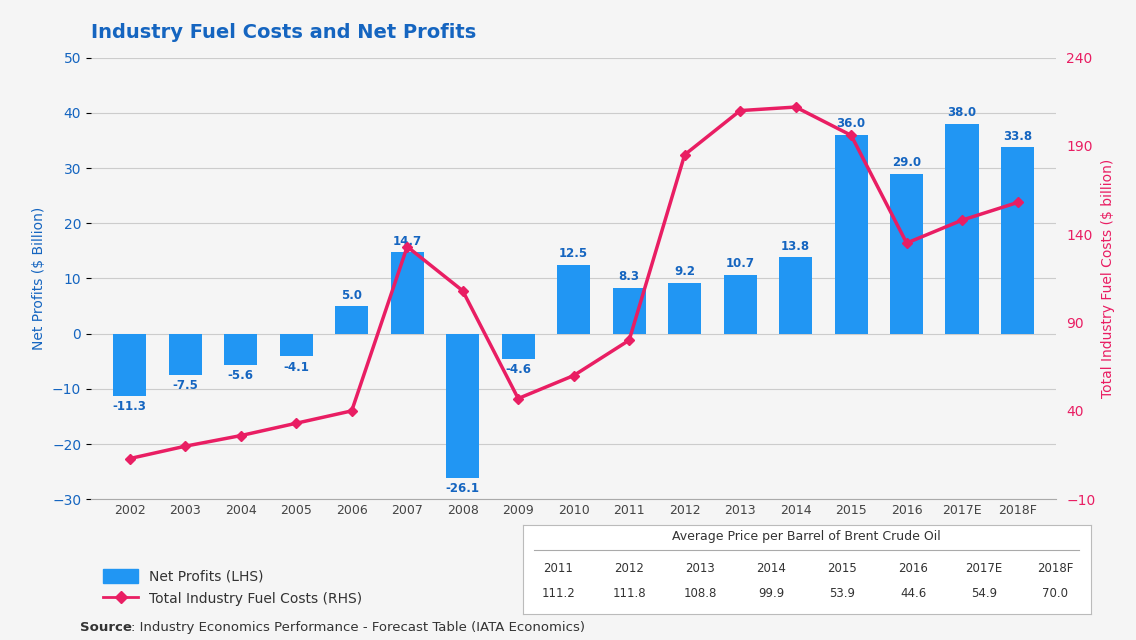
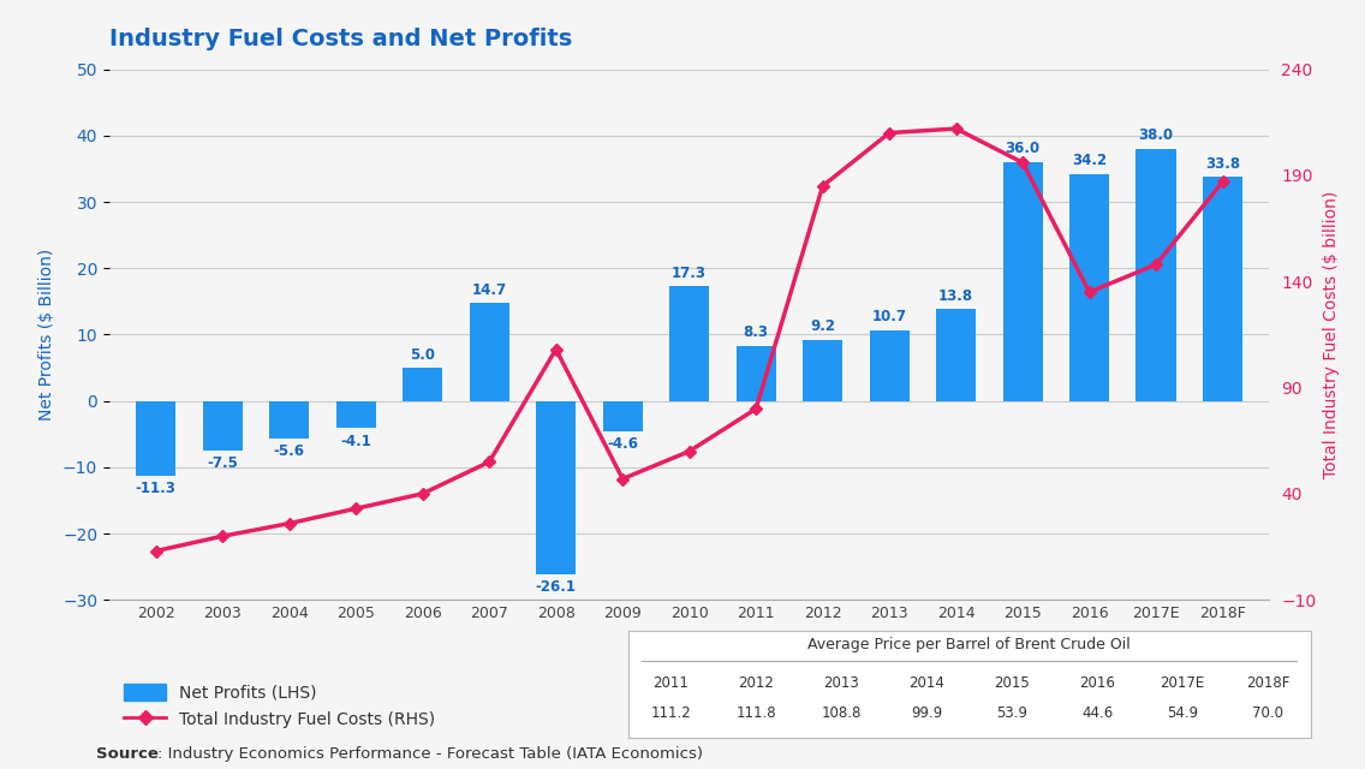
Total Industry Fuel Costs (RHS)/2007: 133 -> 55
Net Profits (LHS)/2010: 12.5 -> 17.3
Net Profits (LHS)/2016: 29.0 -> 34.2
Total Industry Fuel Costs (RHS)/2018F: 158 -> 187
